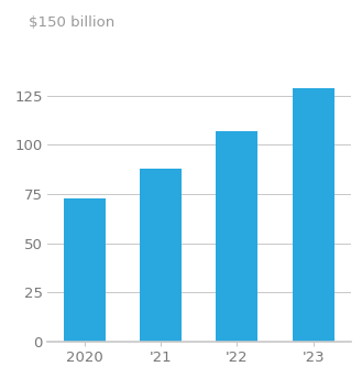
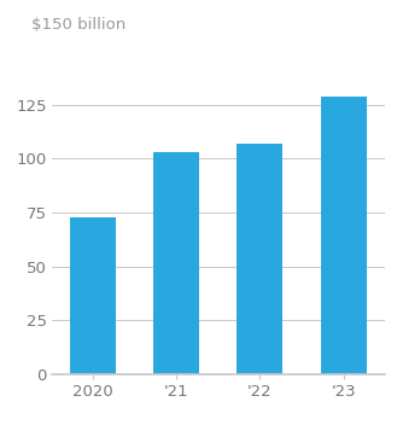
'21: 88 -> 103
